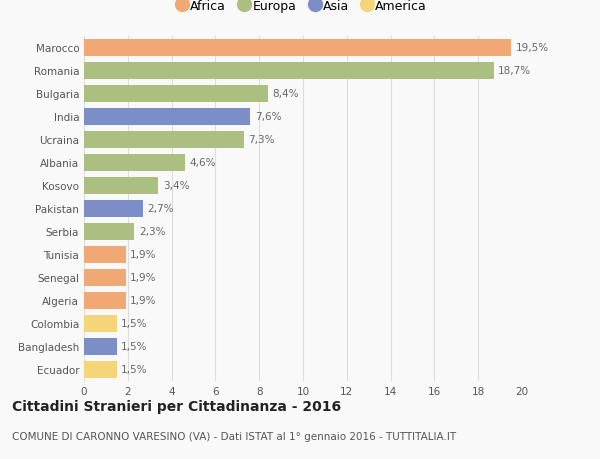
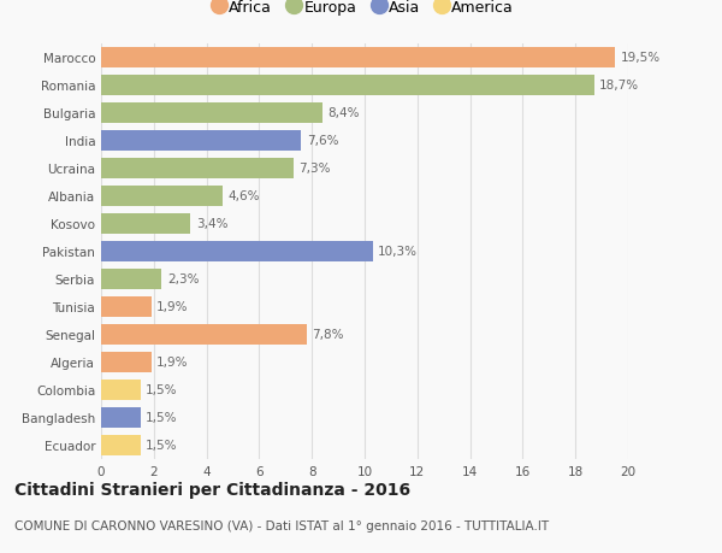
Pakistan: 2,7% -> 10,3%
Senegal: 1,9% -> 7,8%
